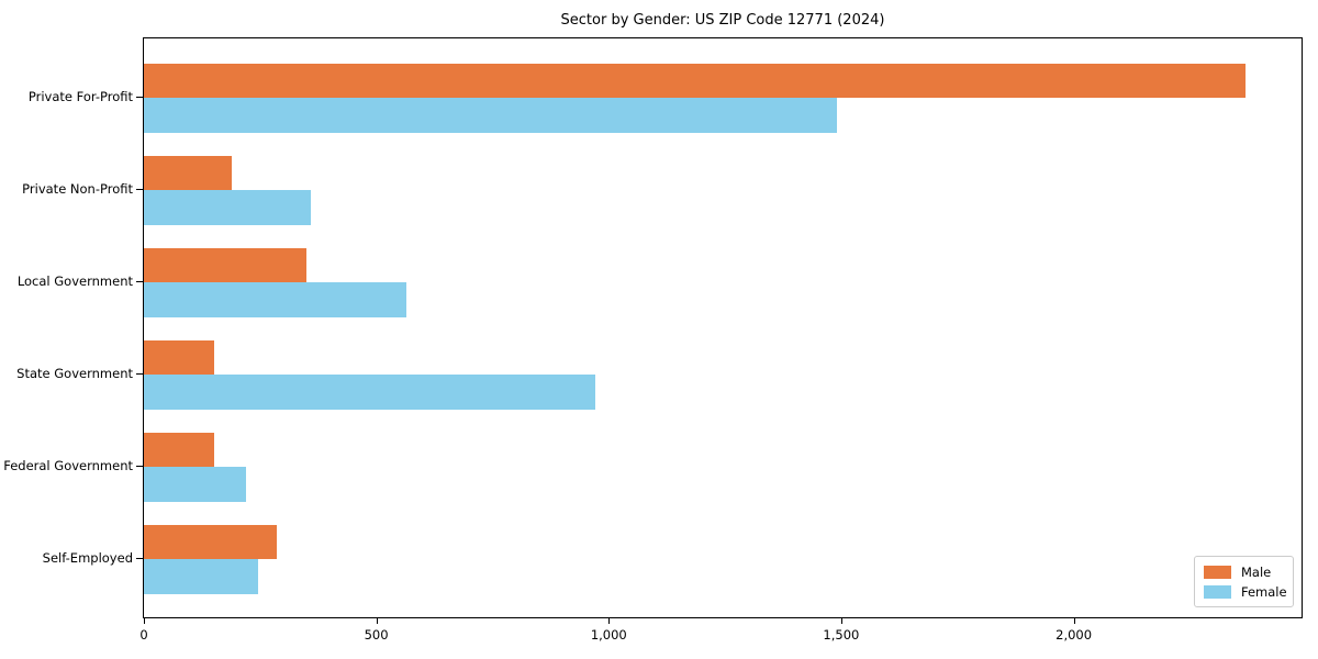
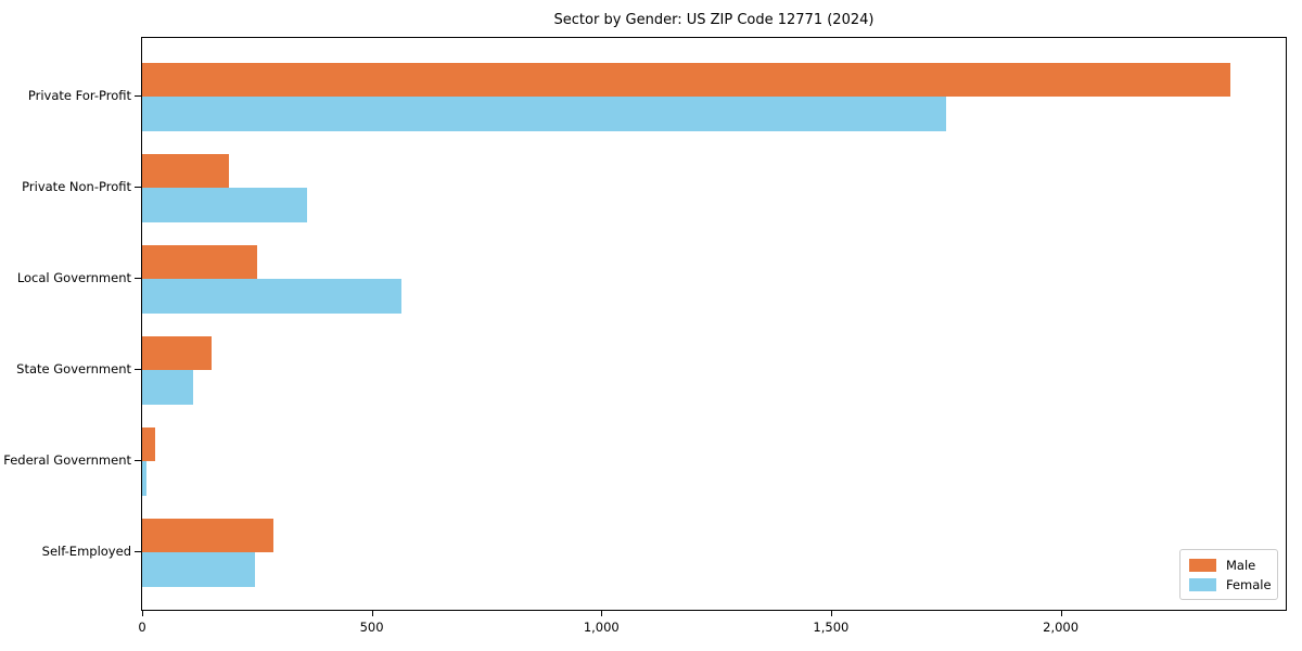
Female/Private For-Profit: 1490 -> 1750
Male/Local Government: 350 -> 250
Female/State Government: 970 -> 110
Male/Federal Government: 150 -> 30
Female/Federal Government: 220 -> 10
